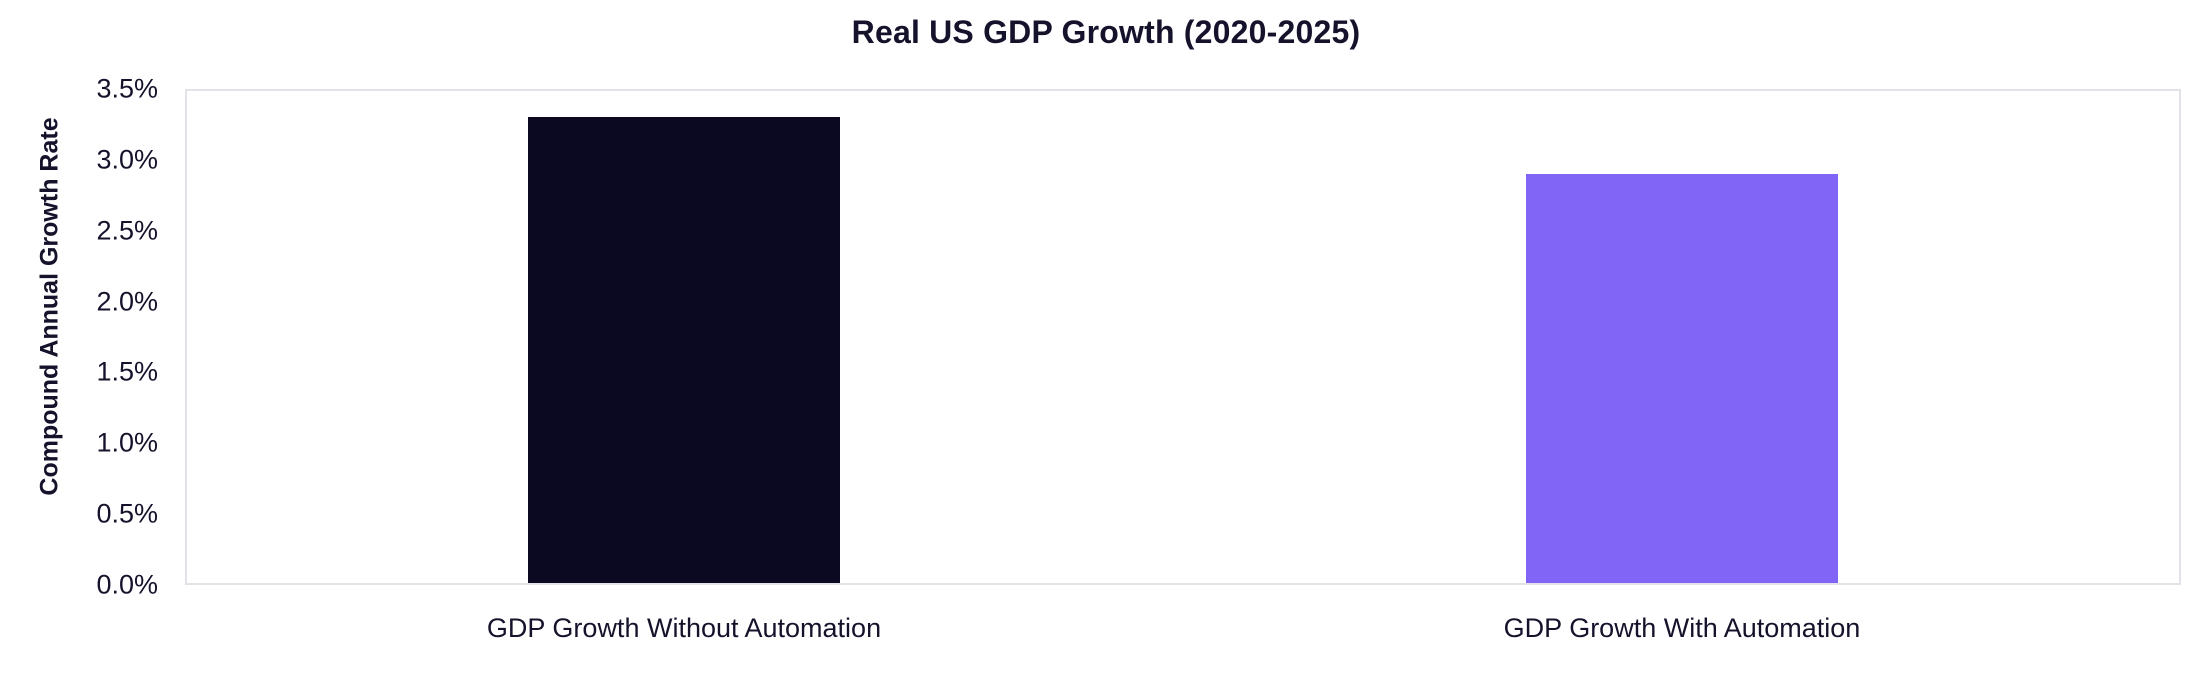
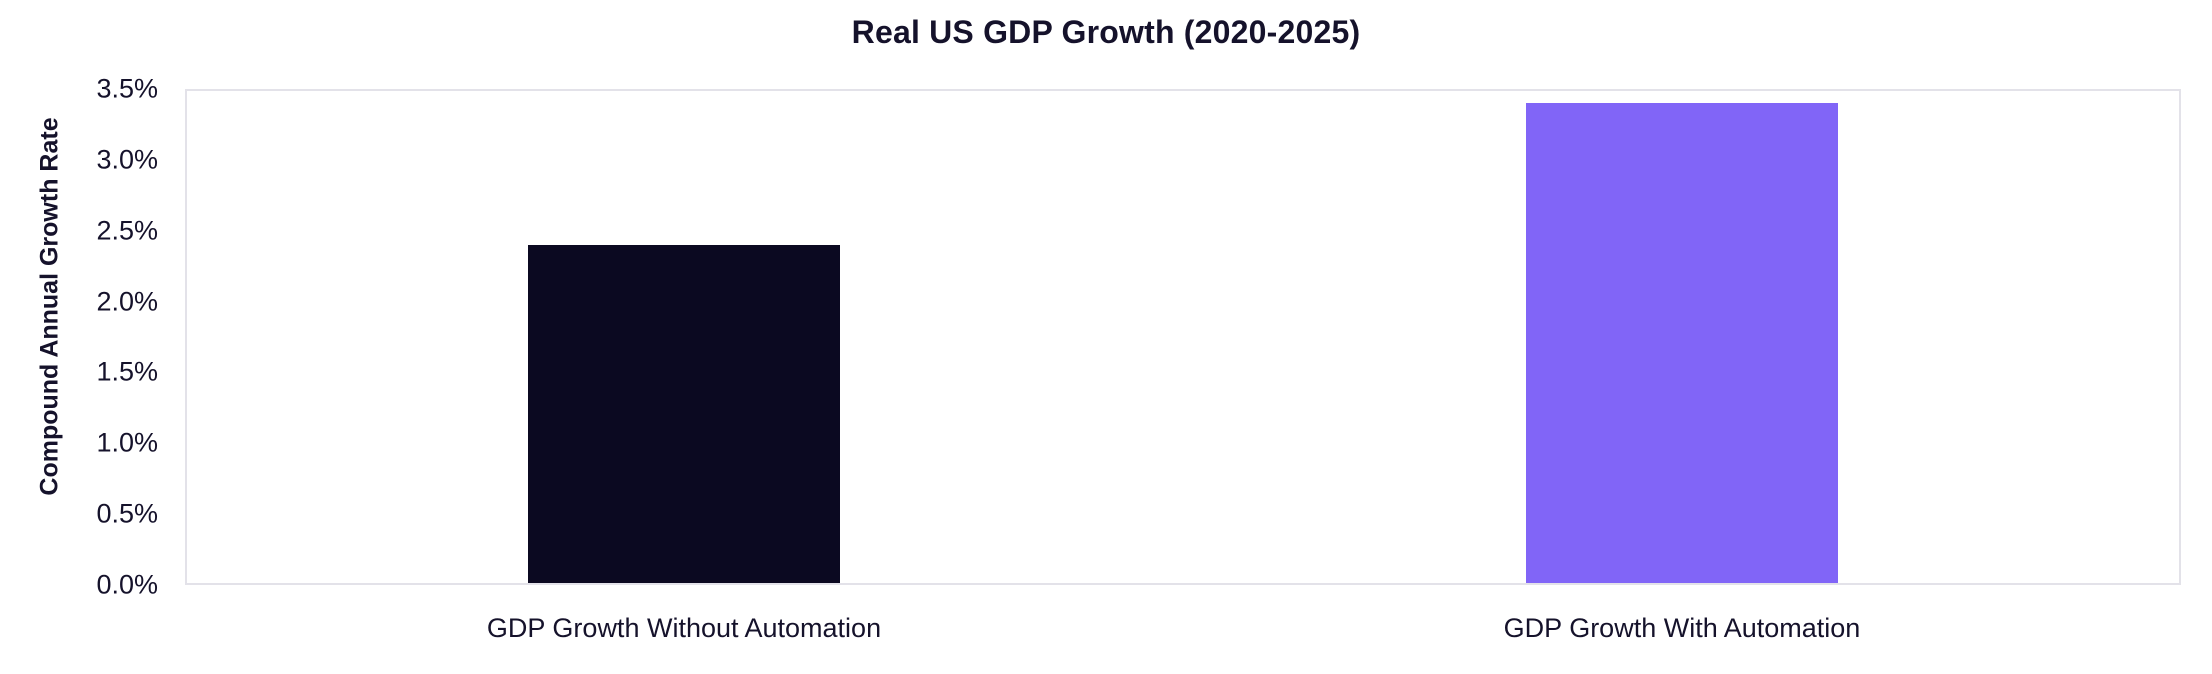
GDP Growth Without Automation: 3.3% -> 2.4%
GDP Growth With Automation: 2.9% -> 3.4%
